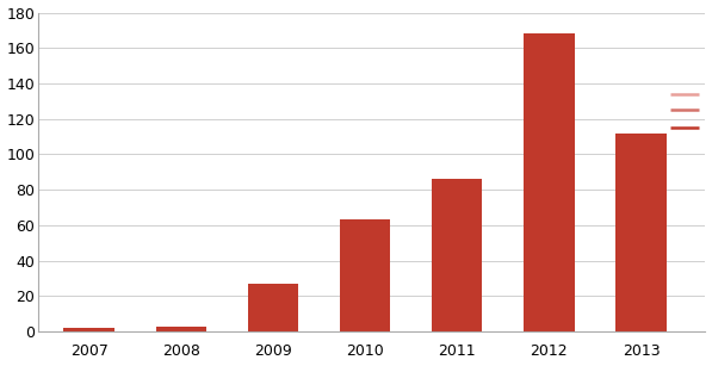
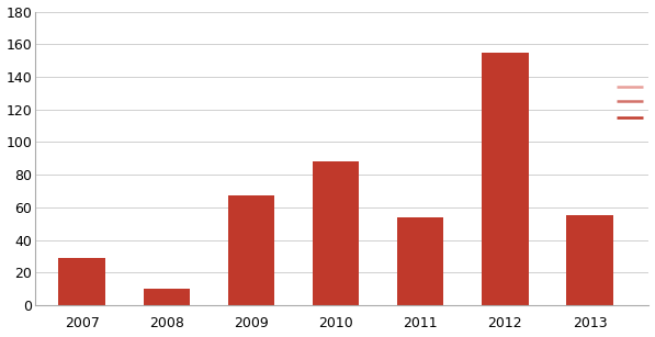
2007: 2 -> 29
2008: 3 -> 10
2009: 27 -> 67
2010: 63 -> 88
2011: 86 -> 54
2012: 168 -> 155
2013: 112 -> 55
